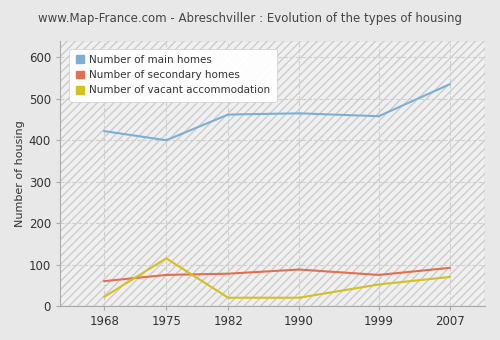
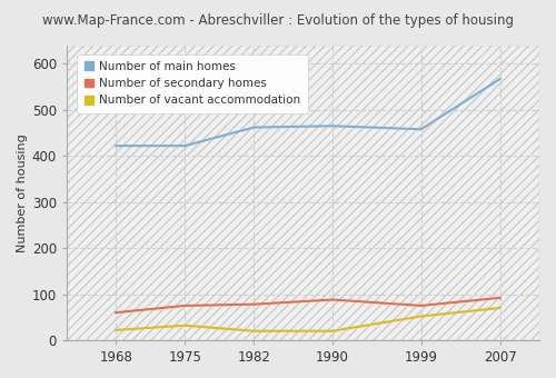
Number of main homes/1975: 400 -> 422
Number of vacant accommodation/1975: 115 -> 32
Number of main homes/2007: 535 -> 567
